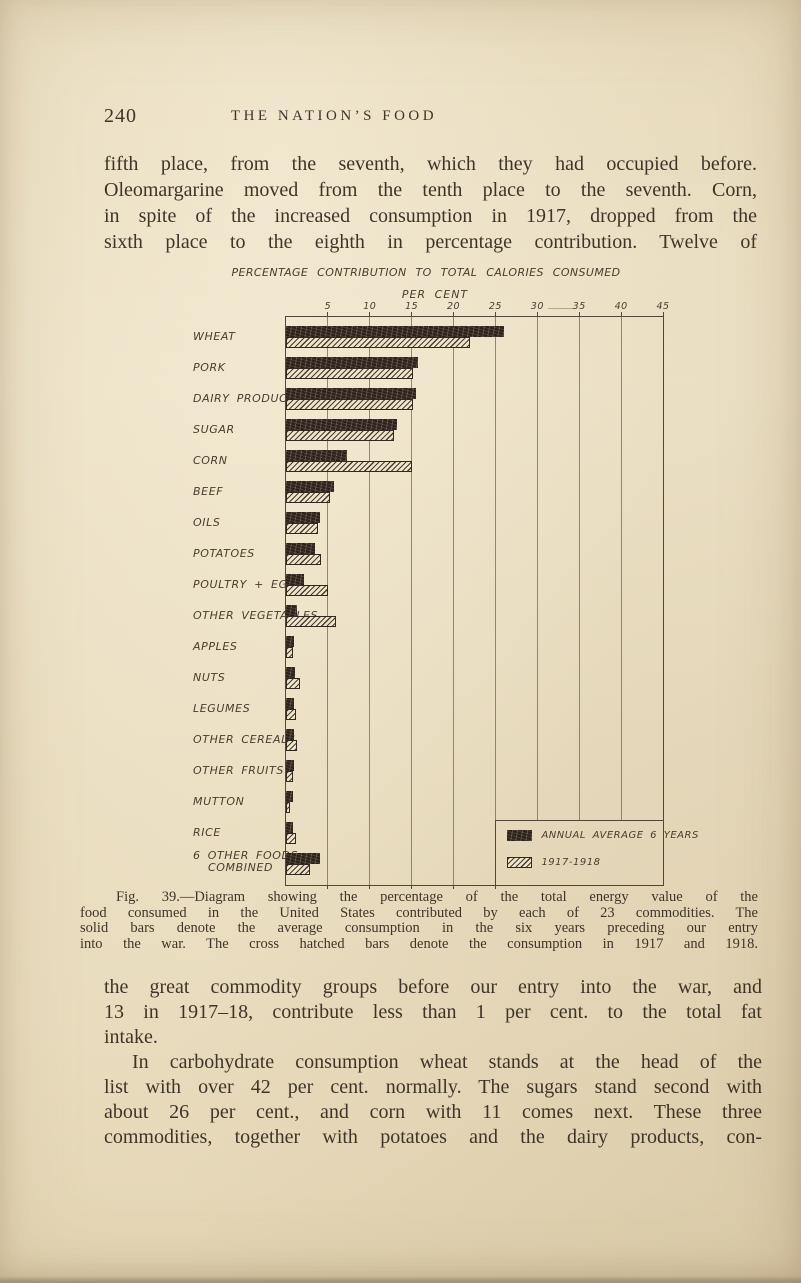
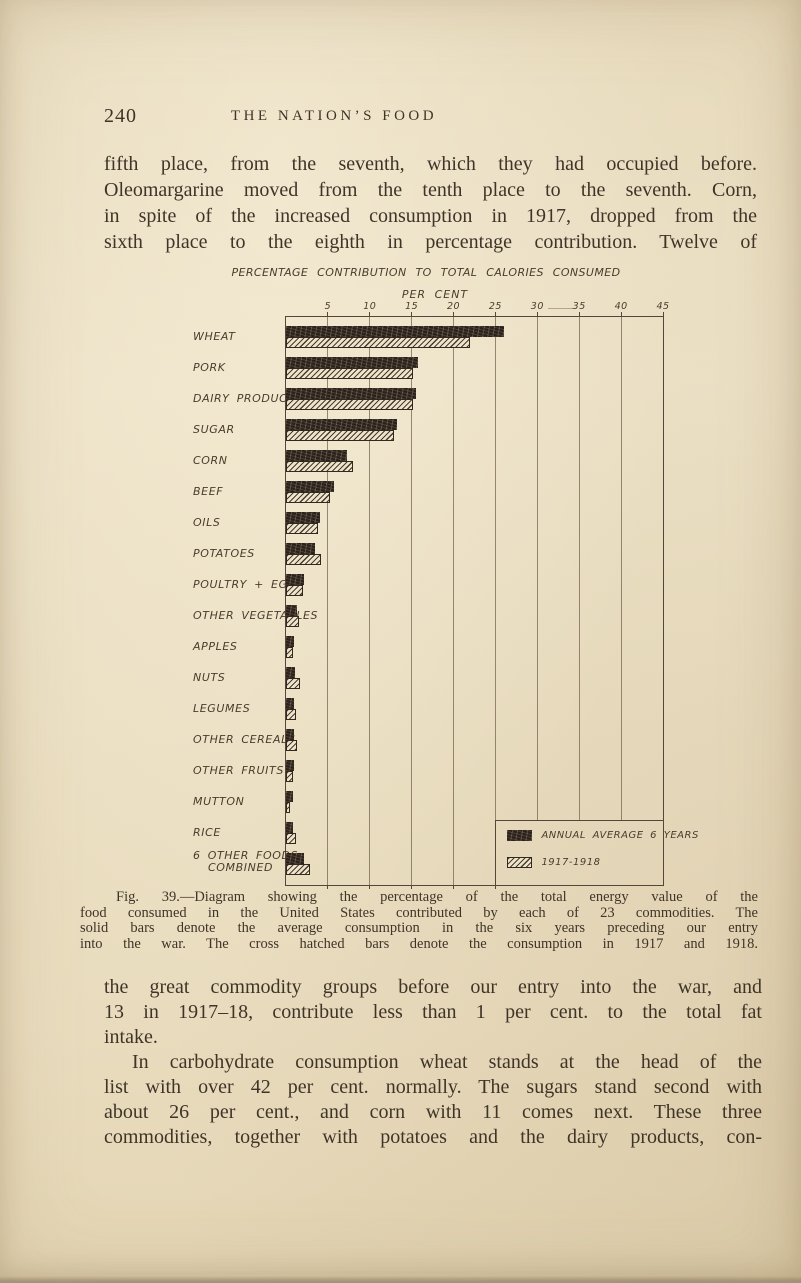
1917-1918/CORN: 15 -> 8
1917-1918/POULTRY + EGGS: 5 -> 2
1917-1918/OTHER VEGETABLES: 6 -> 2
ANNUAL AVERAGE 6 YEARS/6 OTHER FOODS COMBINED: 4 -> 2
